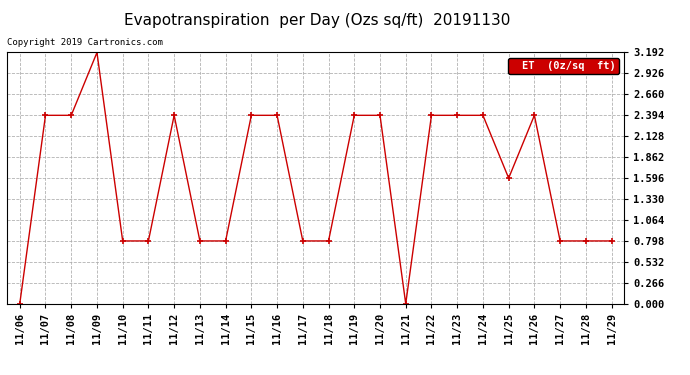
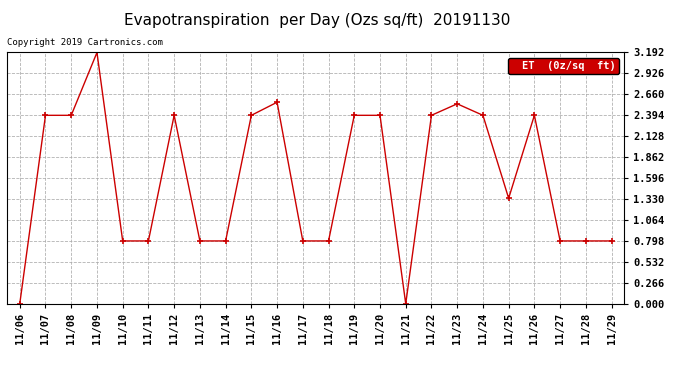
11/16: 2.39 -> 2.56
11/23: 2.39 -> 2.54
11/25: 1.60 -> 1.34
